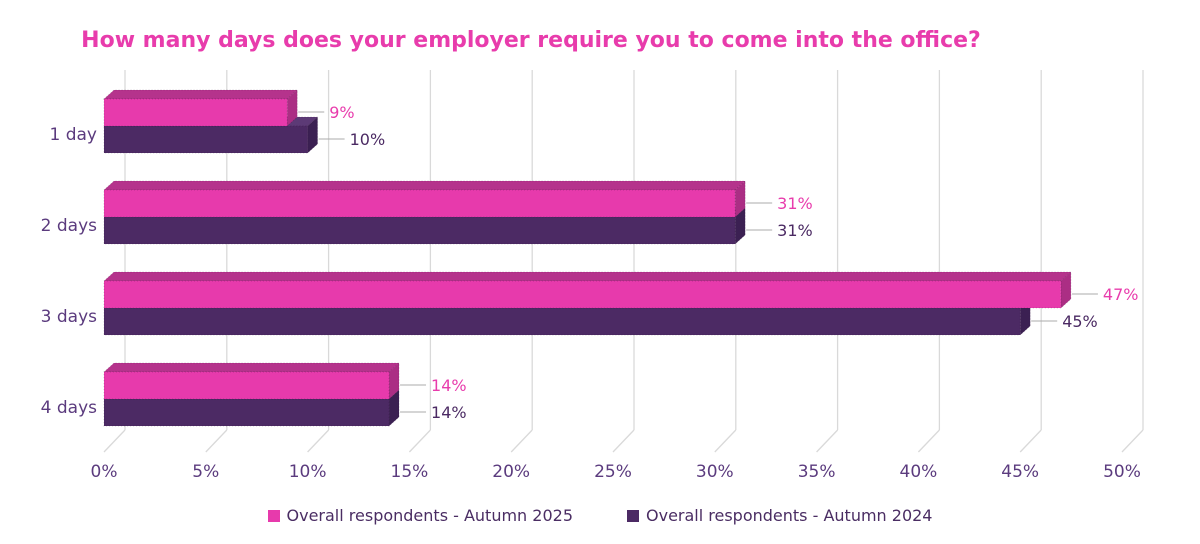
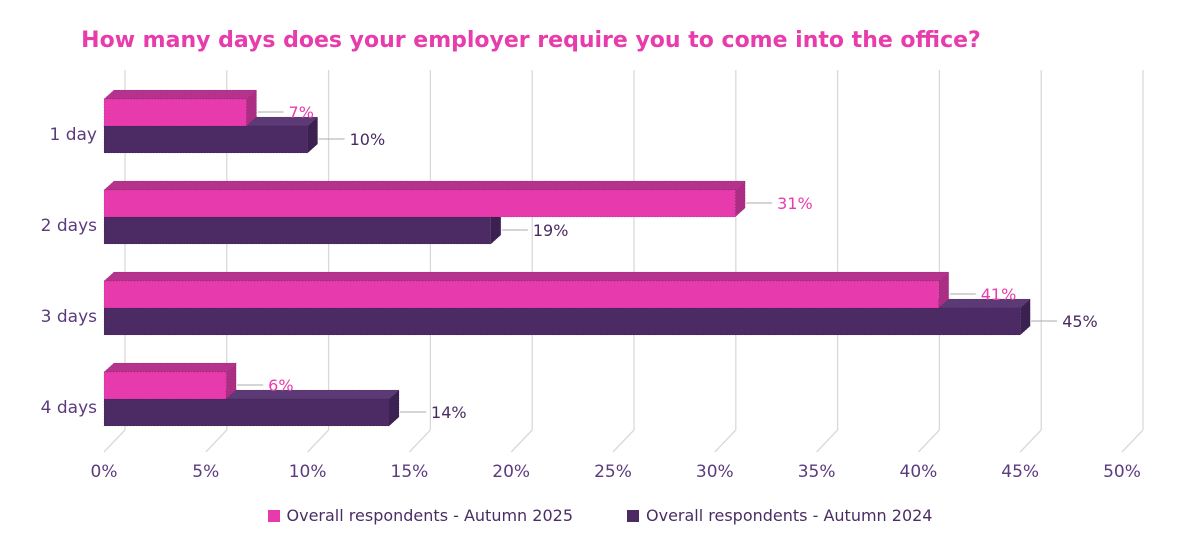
Overall respondents - Autumn 2025/1 day: 9% -> 7%
Overall respondents - Autumn 2024/2 days: 31% -> 19%
Overall respondents - Autumn 2025/3 days: 47% -> 41%
Overall respondents - Autumn 2025/4 days: 14% -> 6%
